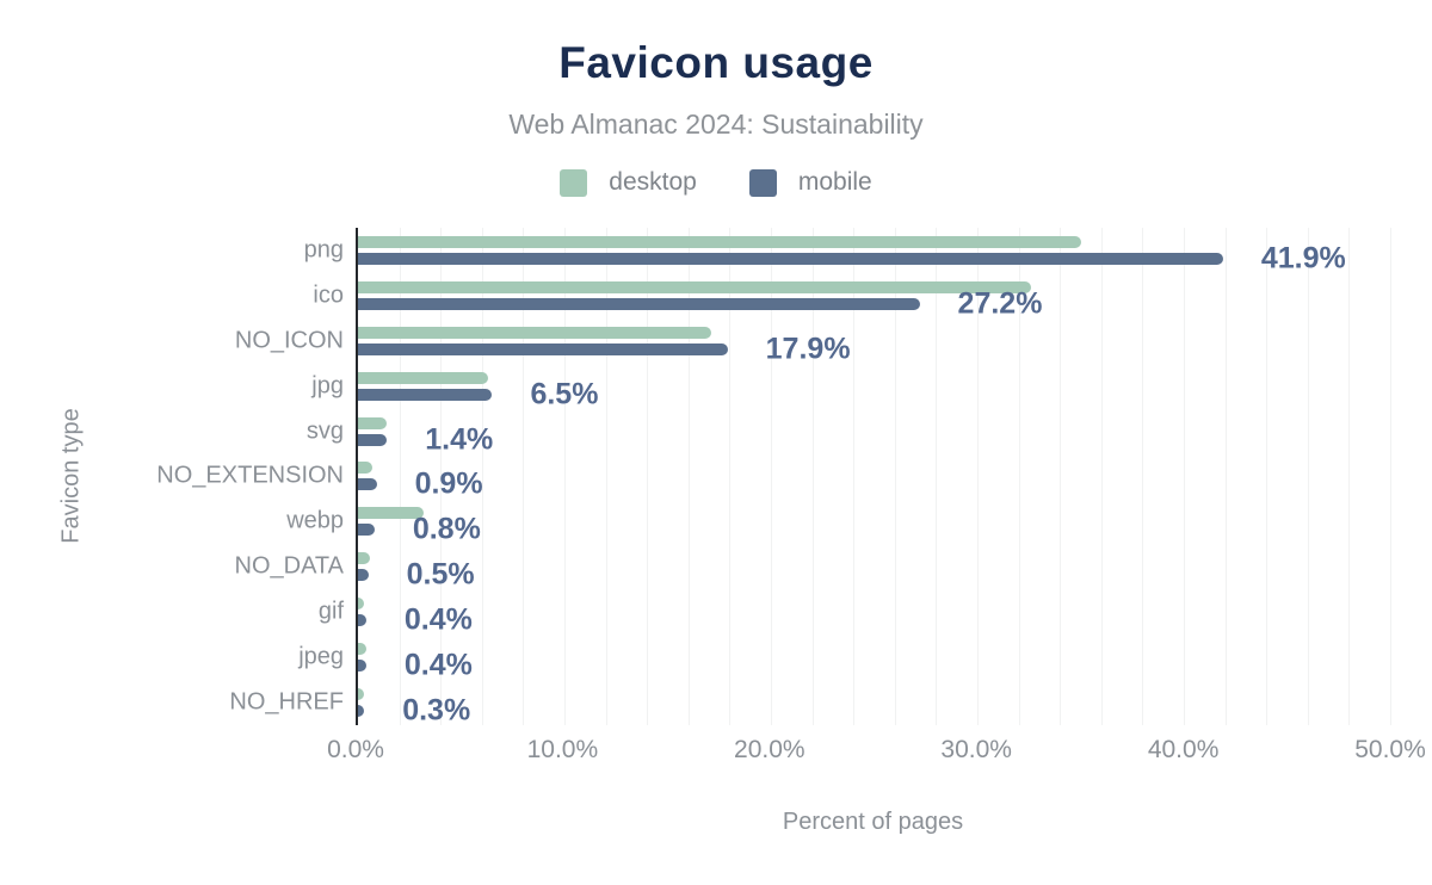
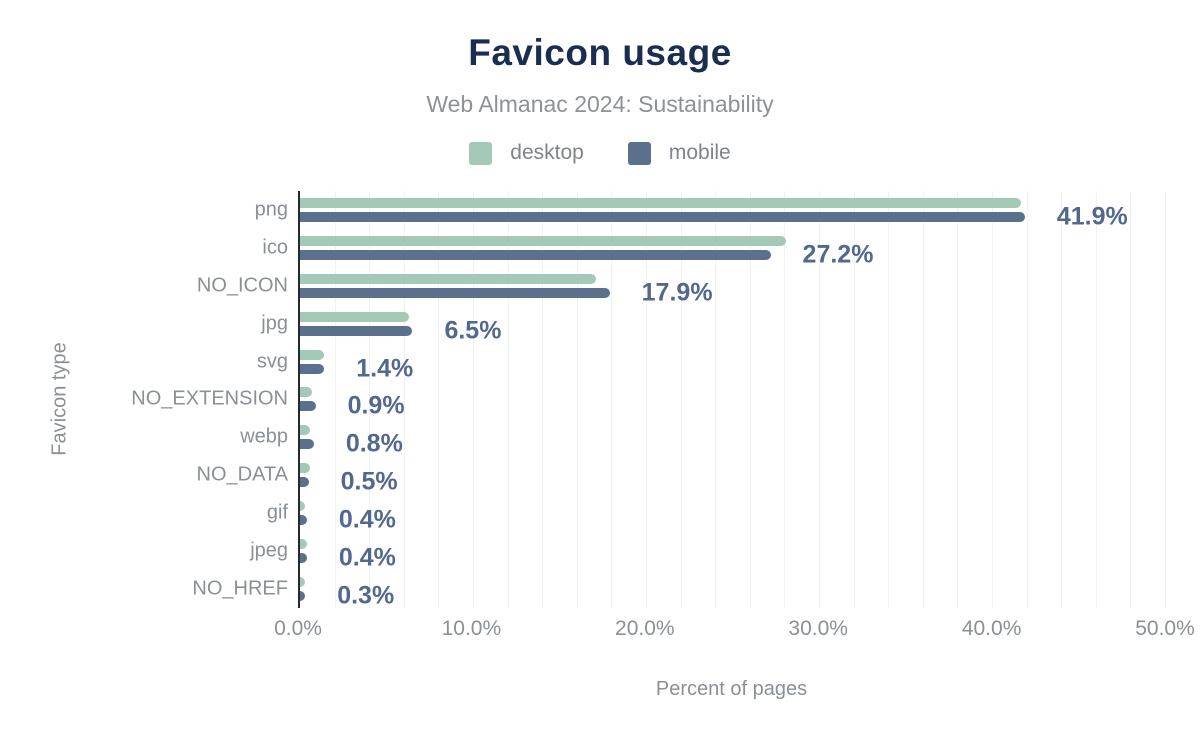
desktop/png: 35.0% -> 41.7%
desktop/ico: 32.6% -> 28.1%
desktop/webp: 3.2% -> 0.6%
